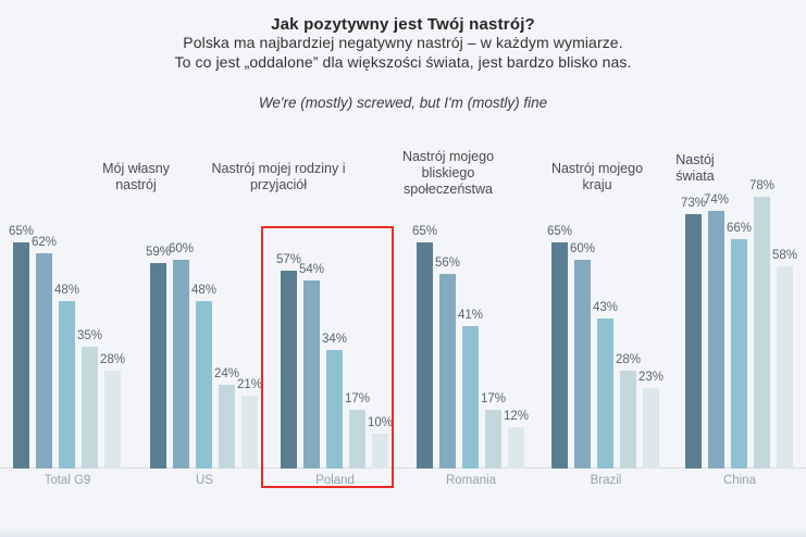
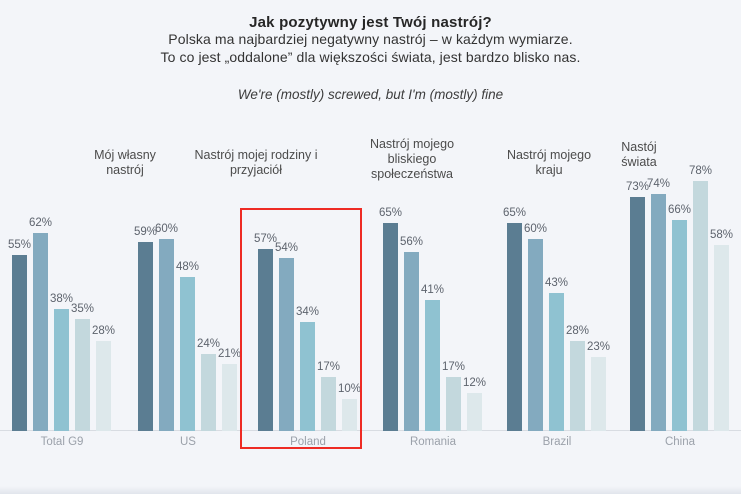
Mój własny nastrój/Total G9: 65% -> 55%
Nastrój mojego bliskiego społeczeństwa/Total G9: 48% -> 38%
